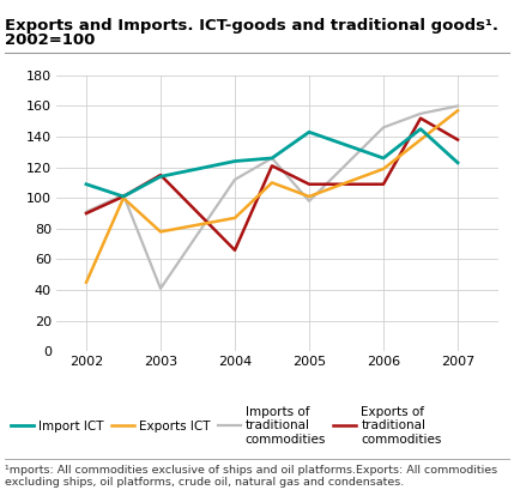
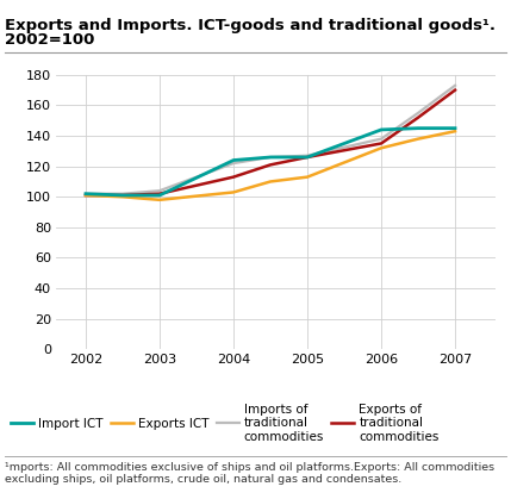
Import ICT/2002: 109 -> 102
Exports ICT/2002: 45 -> 101
Imports of traditional commodities/2002: 91 -> 102
Exports of traditional commodities/2002: 90 -> 101
Import ICT/2003: 114 -> 101
Exports ICT/2003: 78 -> 98
Imports of traditional commodities/2003: 41 -> 104
Exports of traditional commodities/2003: 115 -> 102
Exports ICT/2004: 87 -> 103
Imports of traditional commodities/2004: 112 -> 122
Exports of traditional commodities/2004: 66 -> 113
Import ICT/2005: 143 -> 126
Exports ICT/2005: 101 -> 113
Imports of traditional commodities/2005: 98 -> 127
Exports of traditional commodities/2005: 109 -> 126
Import ICT/2006: 126 -> 144
Exports ICT/2006: 119 -> 132
Imports of traditional commodities/2006: 146 -> 138
Exports of traditional commodities/2006: 109 -> 135
Import ICT/2007: 123 -> 145
Exports ICT/2007: 157 -> 143
Imports of traditional commodities/2007: 160 -> 173
Exports of traditional commodities/2007: 138 -> 170
